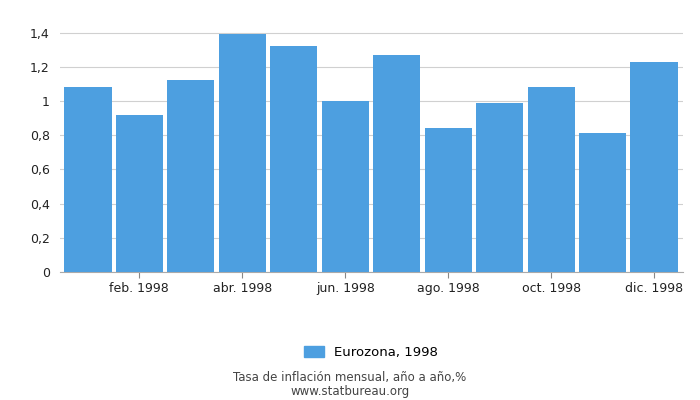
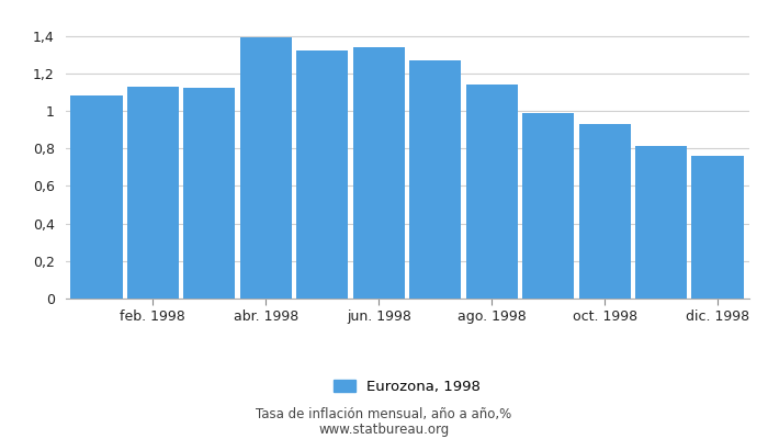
feb. 1998: 0,92 -> 1,13
jun. 1998: 1,00 -> 1,34
ago. 1998: 0,84 -> 1,14
oct. 1998: 1,08 -> 0,93
dic. 1998: 1,23 -> 0,76
